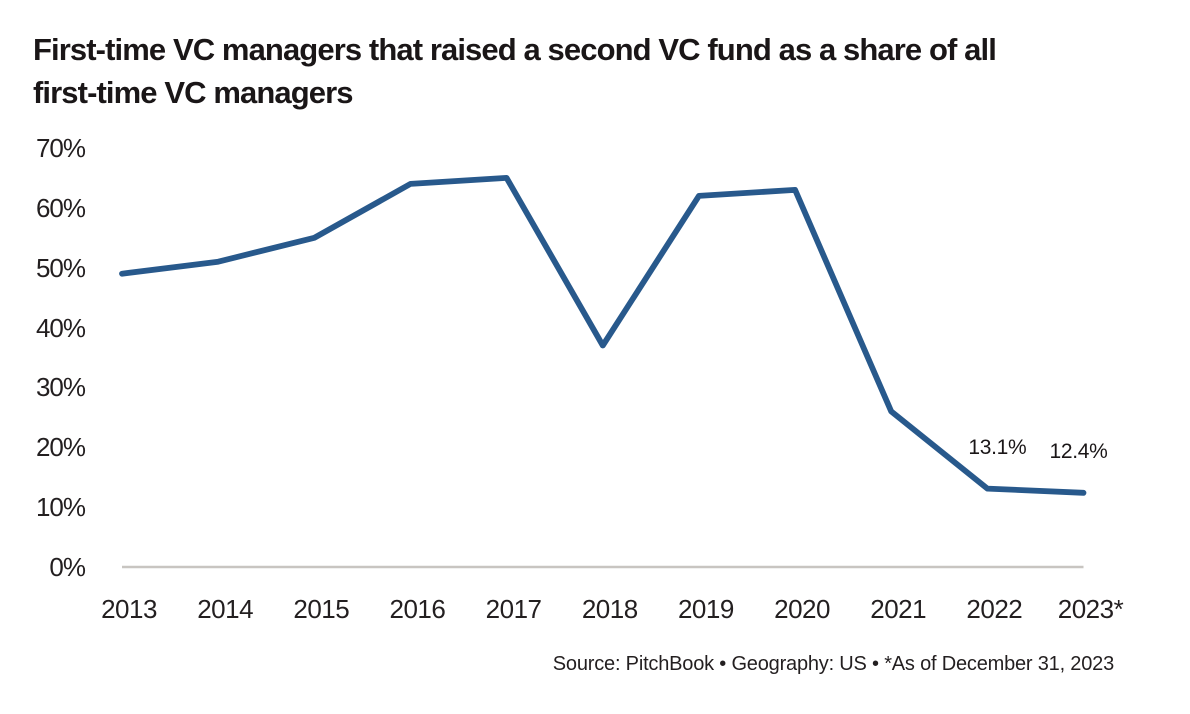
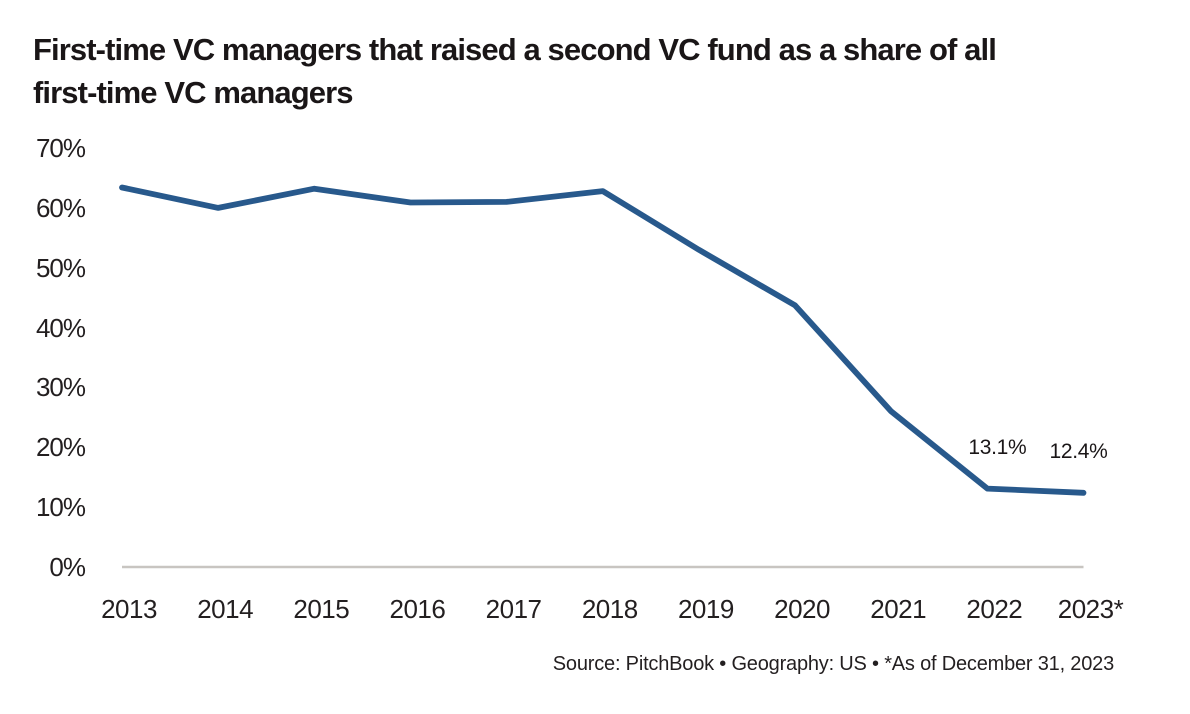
2013: 49% -> 63%
2014: 51% -> 60%
2015: 55% -> 63%
2016: 64% -> 61%
2017: 65% -> 61%
2018: 37% -> 63%
2019: 62% -> 53%
2020: 63% -> 44%
